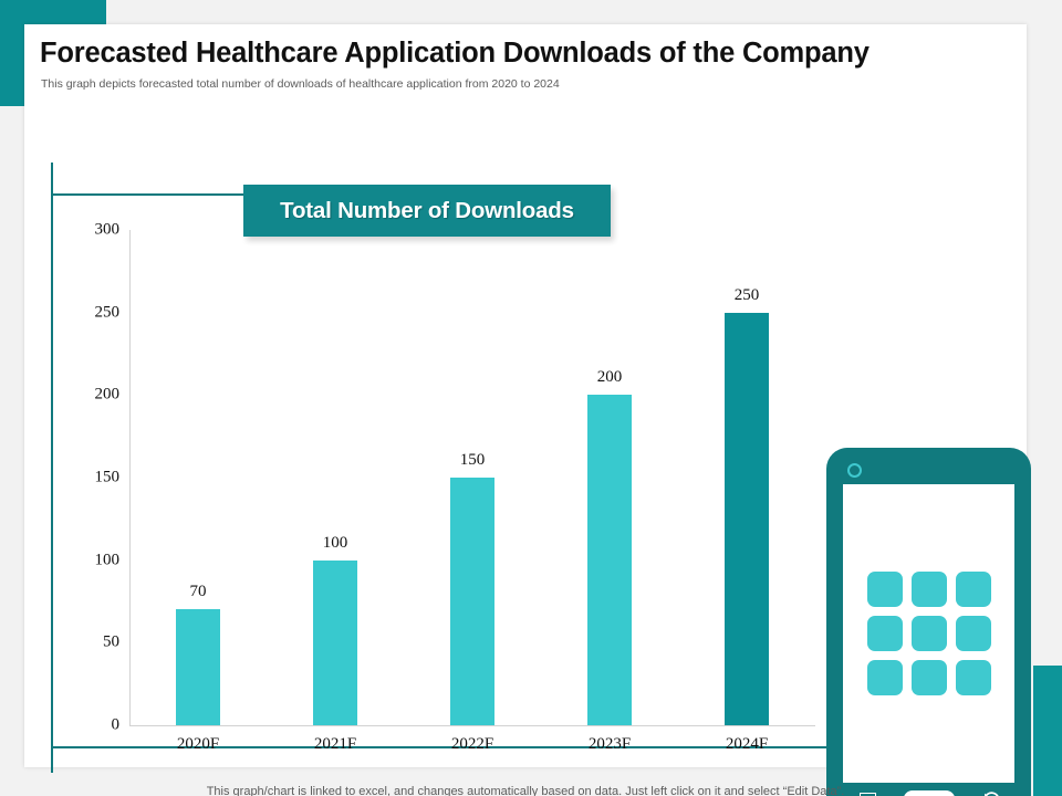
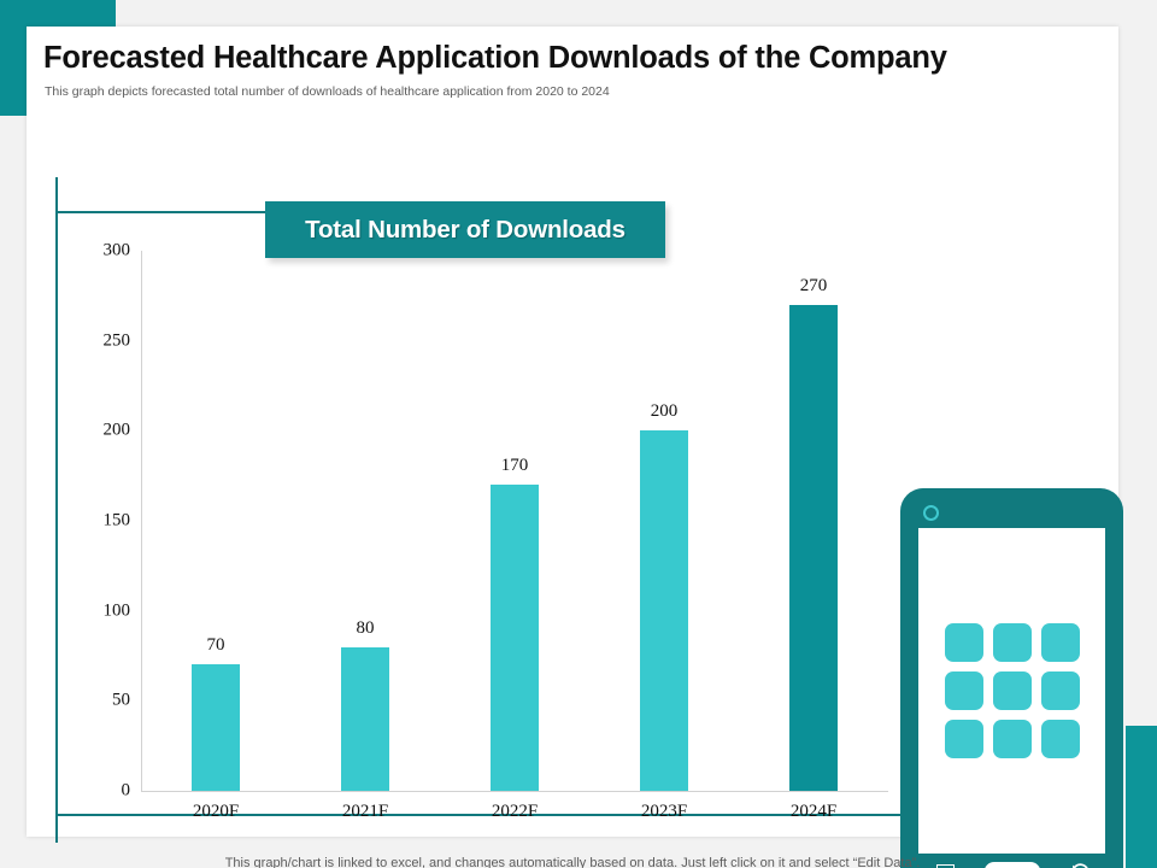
2021F: 100 -> 80
2022F: 150 -> 170
2024F: 250 -> 270
